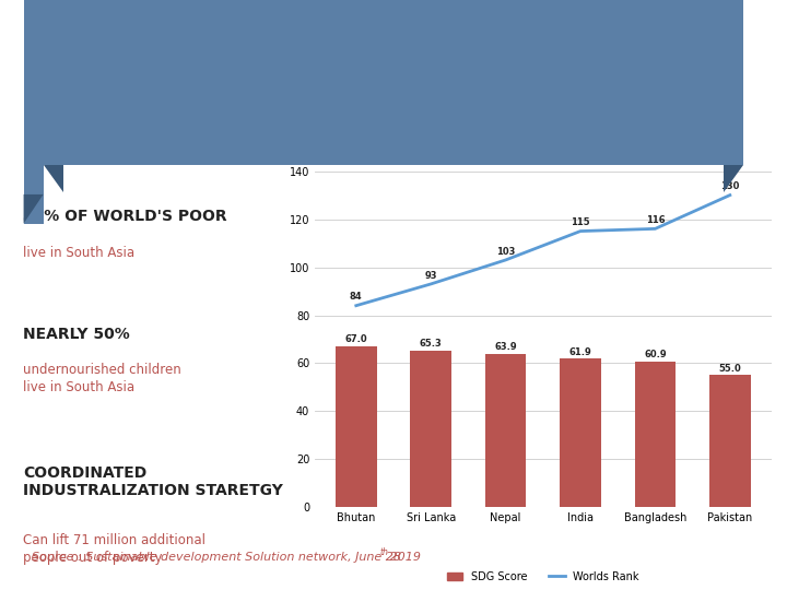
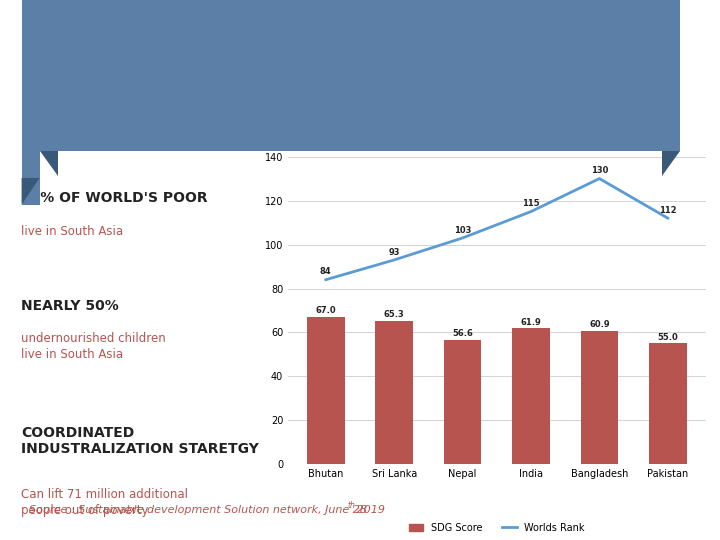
SDG Score/Nepal: 63.9 -> 56.6
Worlds Rank/Bangladesh: 116 -> 130
Worlds Rank/Pakistan: 130 -> 112
